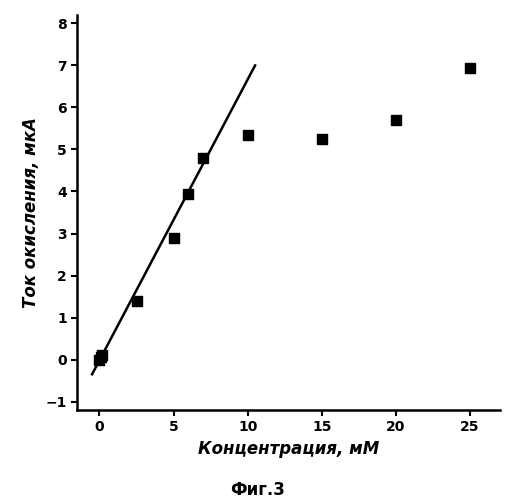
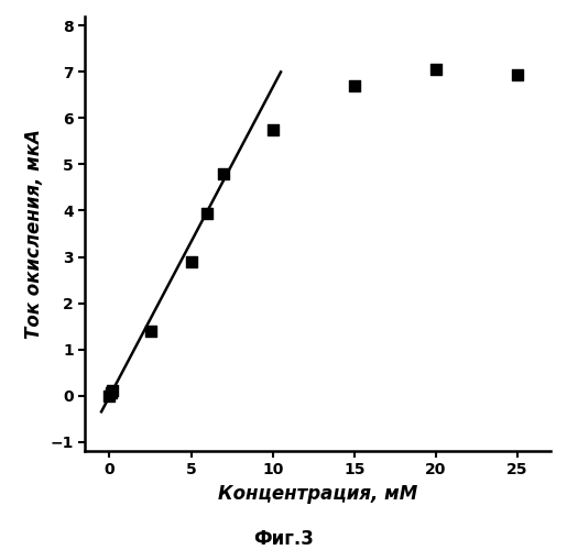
10: 5.35 -> 5.75
15: 5.25 -> 6.70
20: 5.70 -> 7.05
